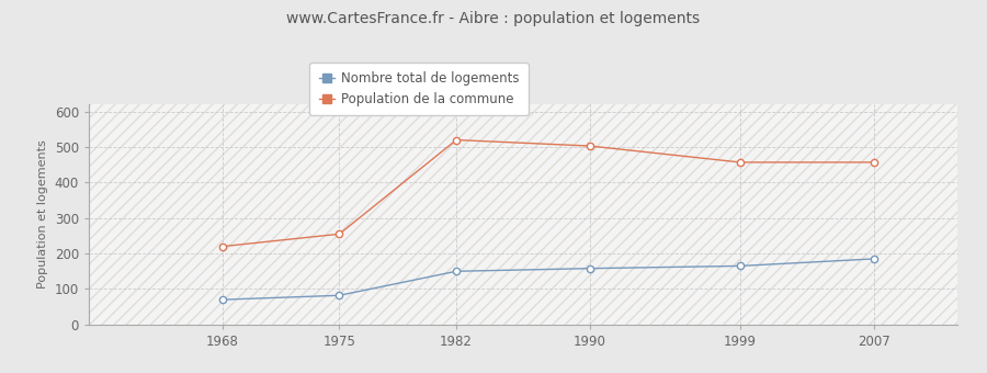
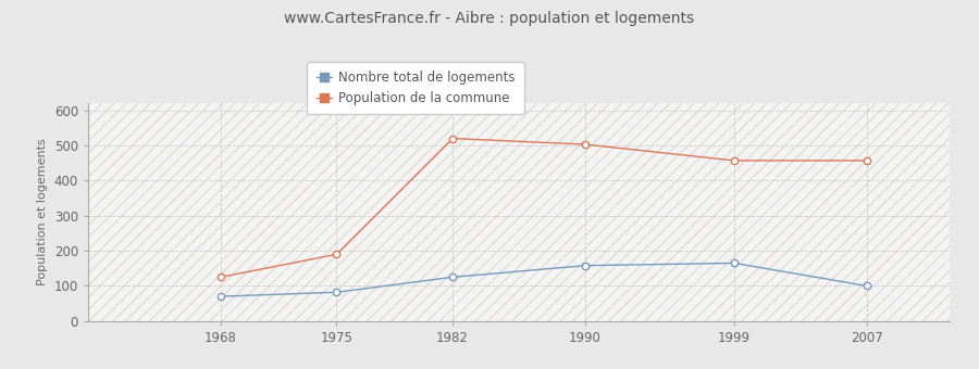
Population de la commune/1968: 220 -> 125
Population de la commune/1975: 255 -> 190
Nombre total de logements/1982: 150 -> 125
Nombre total de logements/2007: 185 -> 100
